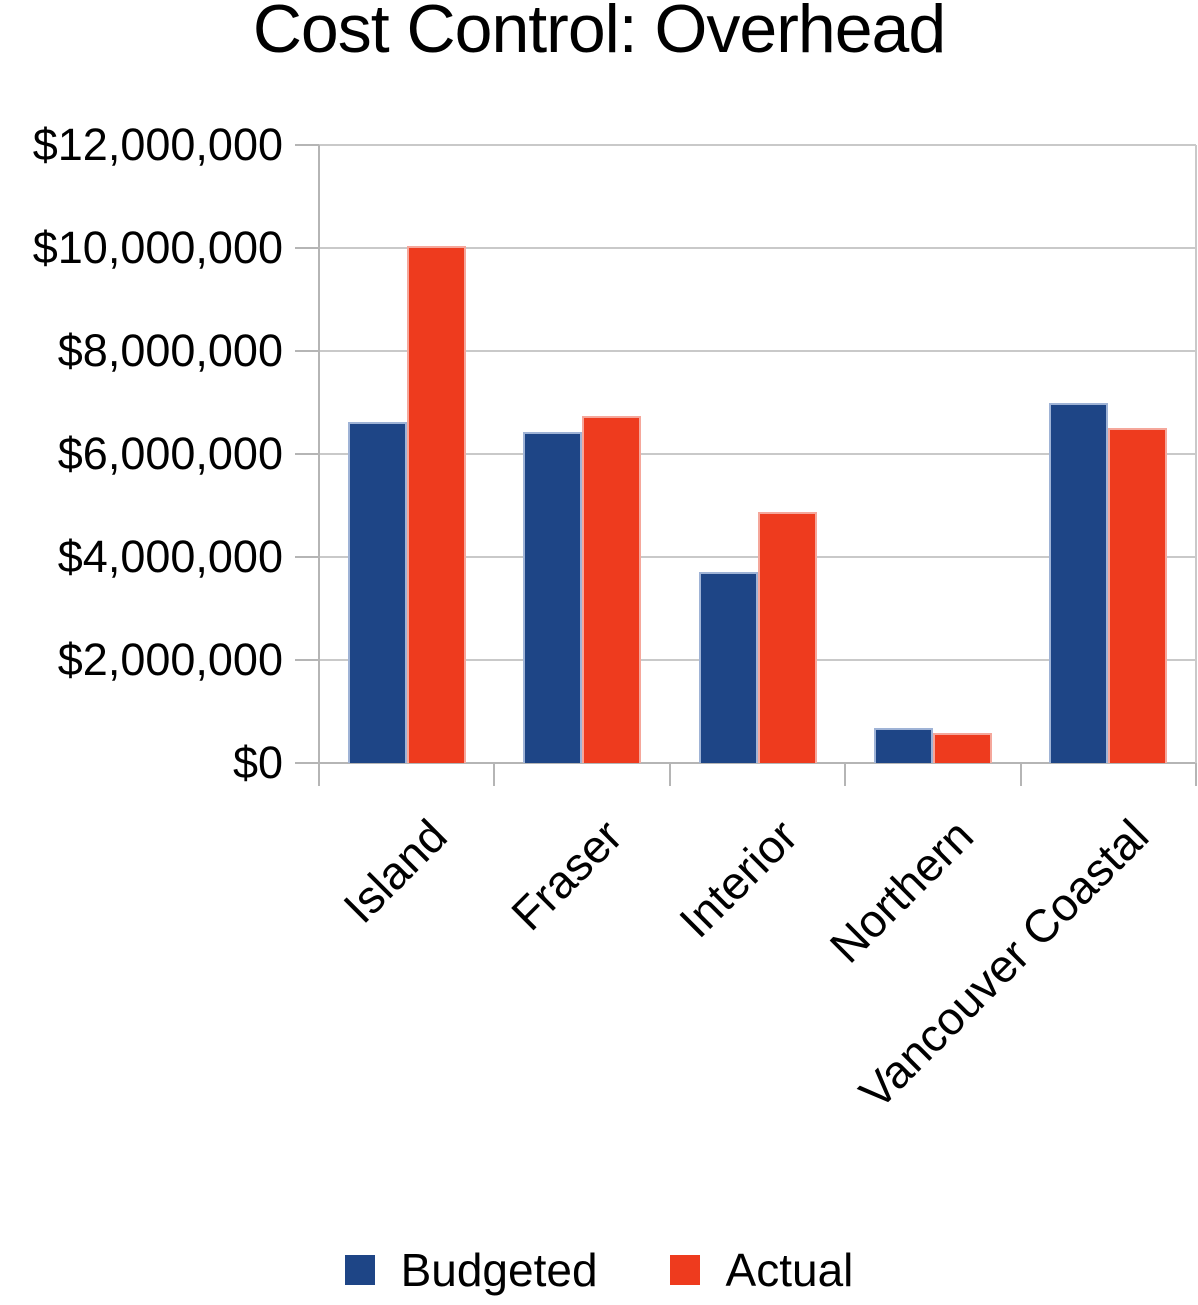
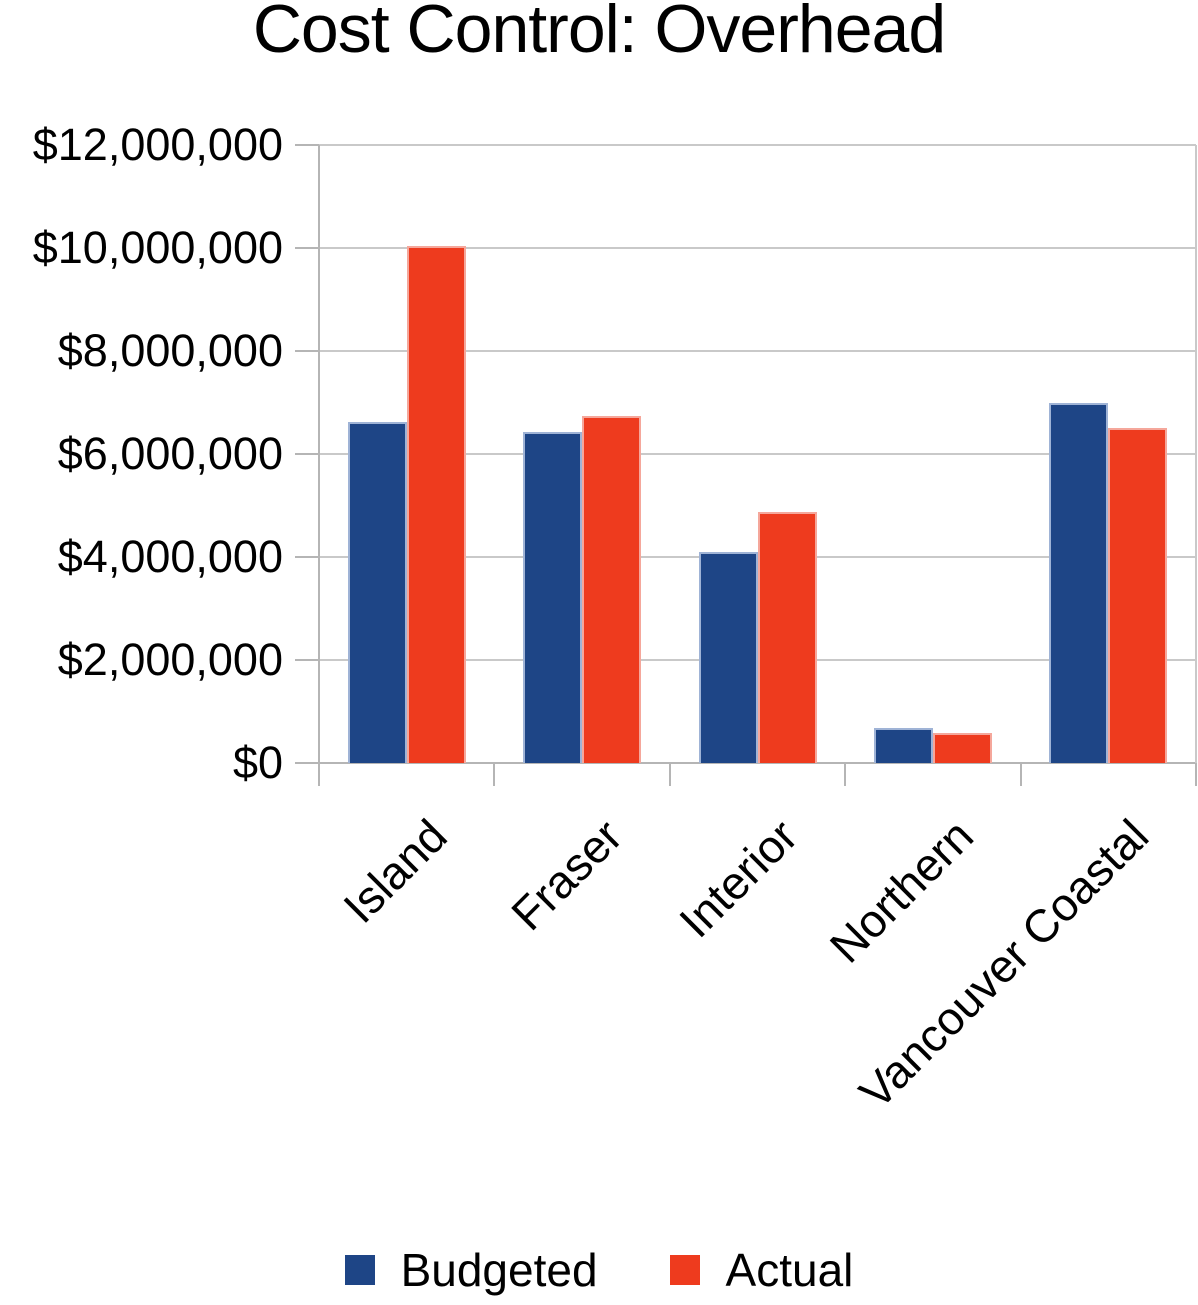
Budgeted/Interior: $3700000 -> $4100000
